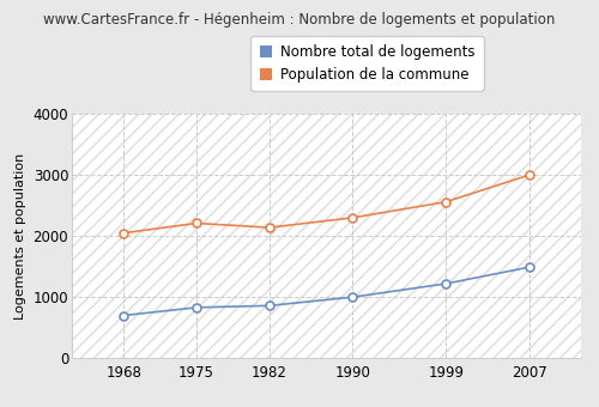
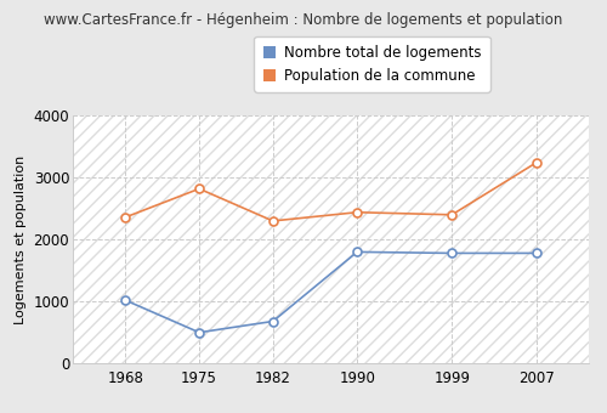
Nombre total de logements/1968: 700 -> 1020
Population de la commune/1968: 2050 -> 2360
Nombre total de logements/1975: 830 -> 500
Population de la commune/1975: 2210 -> 2820
Nombre total de logements/1982: 860 -> 680
Population de la commune/1982: 2140 -> 2300
Nombre total de logements/1990: 1000 -> 1800
Population de la commune/1990: 2300 -> 2440
Nombre total de logements/1999: 1220 -> 1780
Population de la commune/1999: 2560 -> 2400
Nombre total de logements/2007: 1490 -> 1780
Population de la commune/2007: 3000 -> 3240
